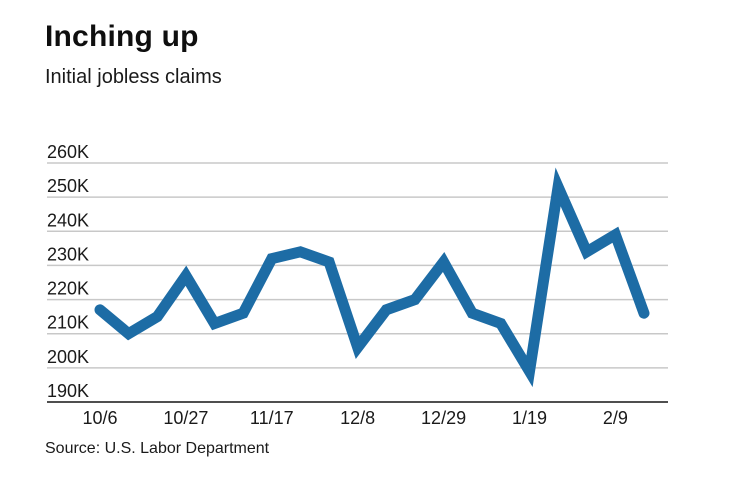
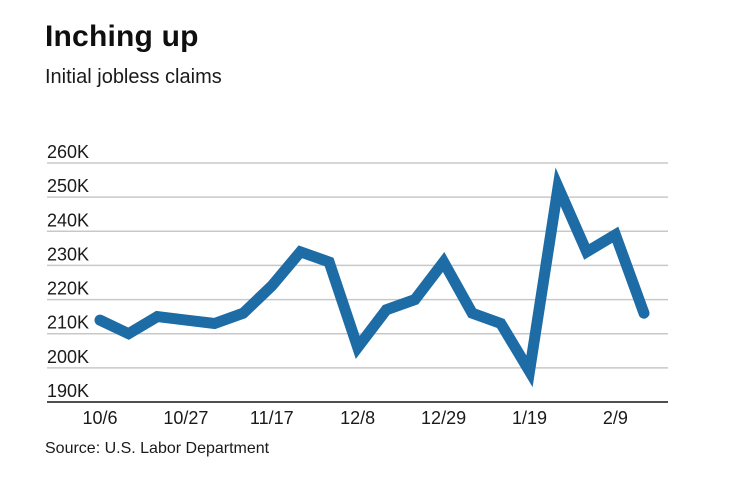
10/6: 217K -> 214K
10/27: 227K -> 214K
11/17: 232K -> 224K
